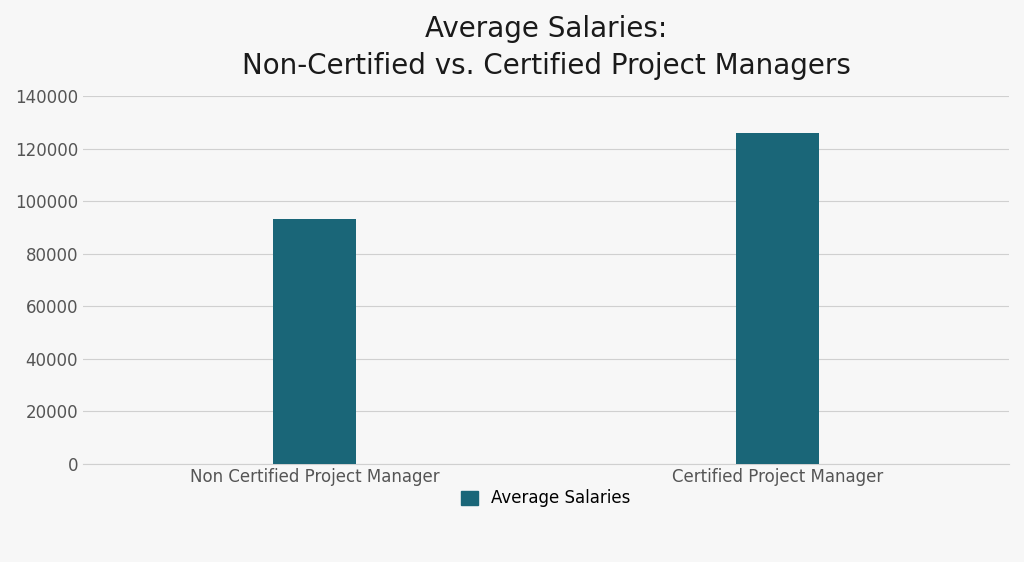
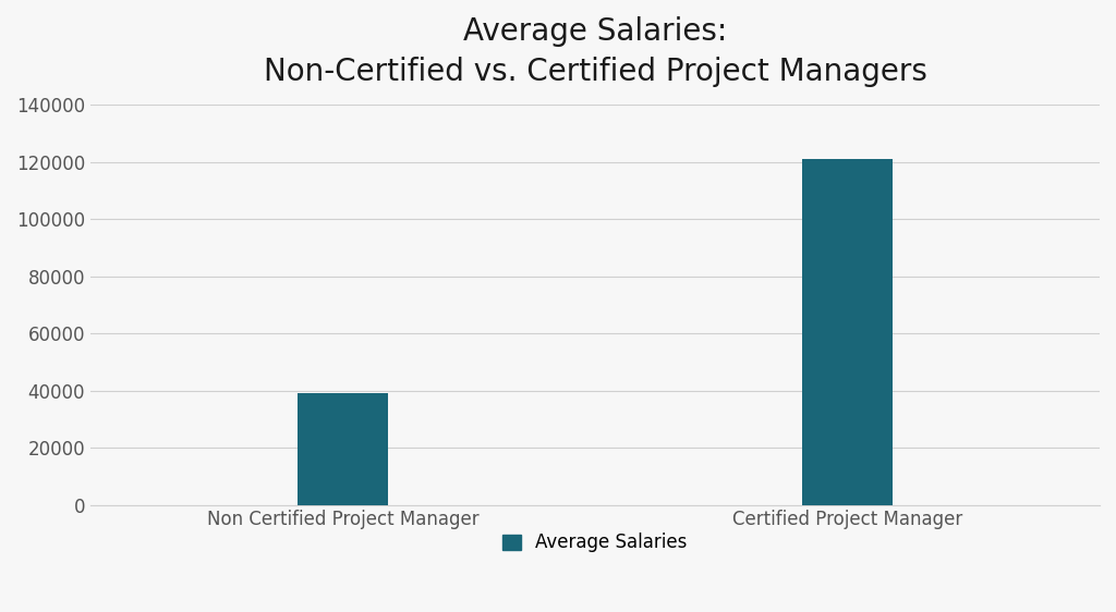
Non Certified Project Manager: 93000 -> 39000
Certified Project Manager: 126000 -> 121000
